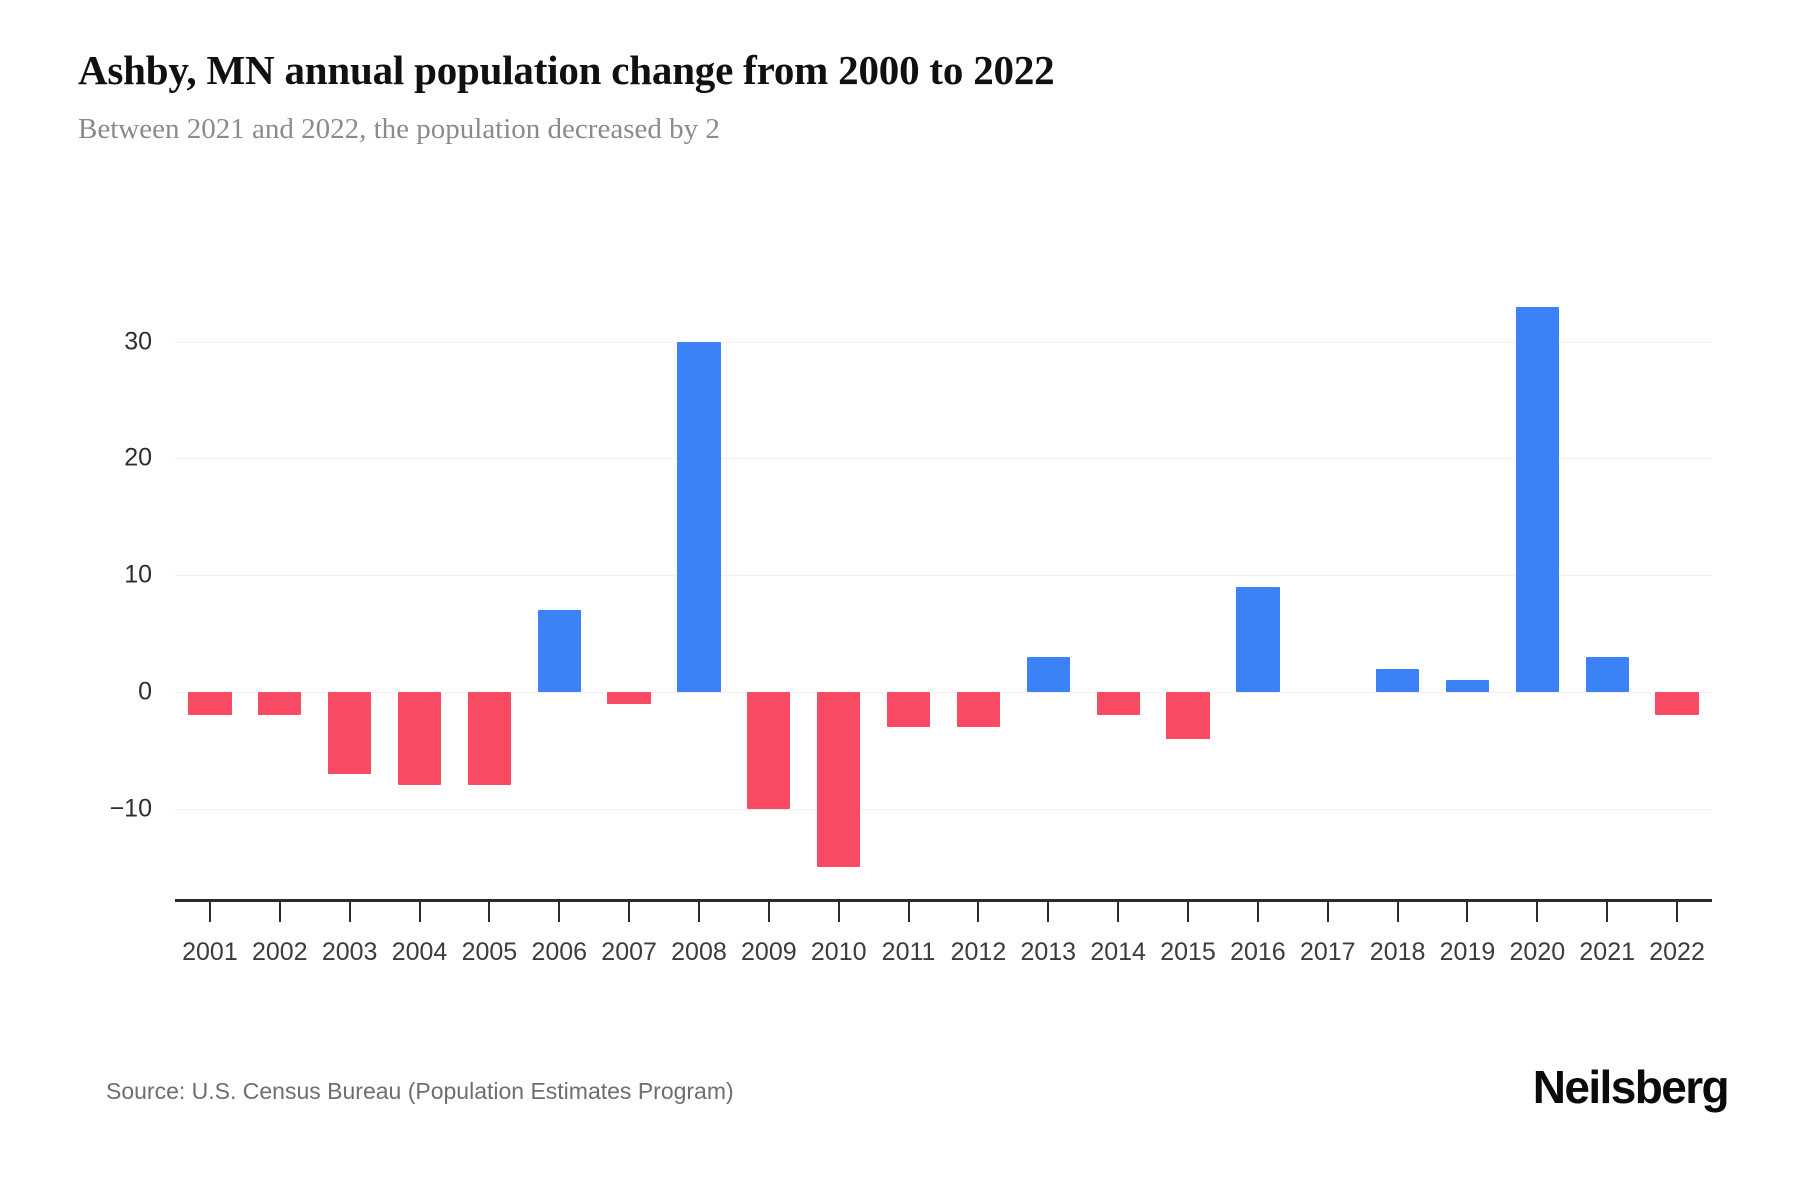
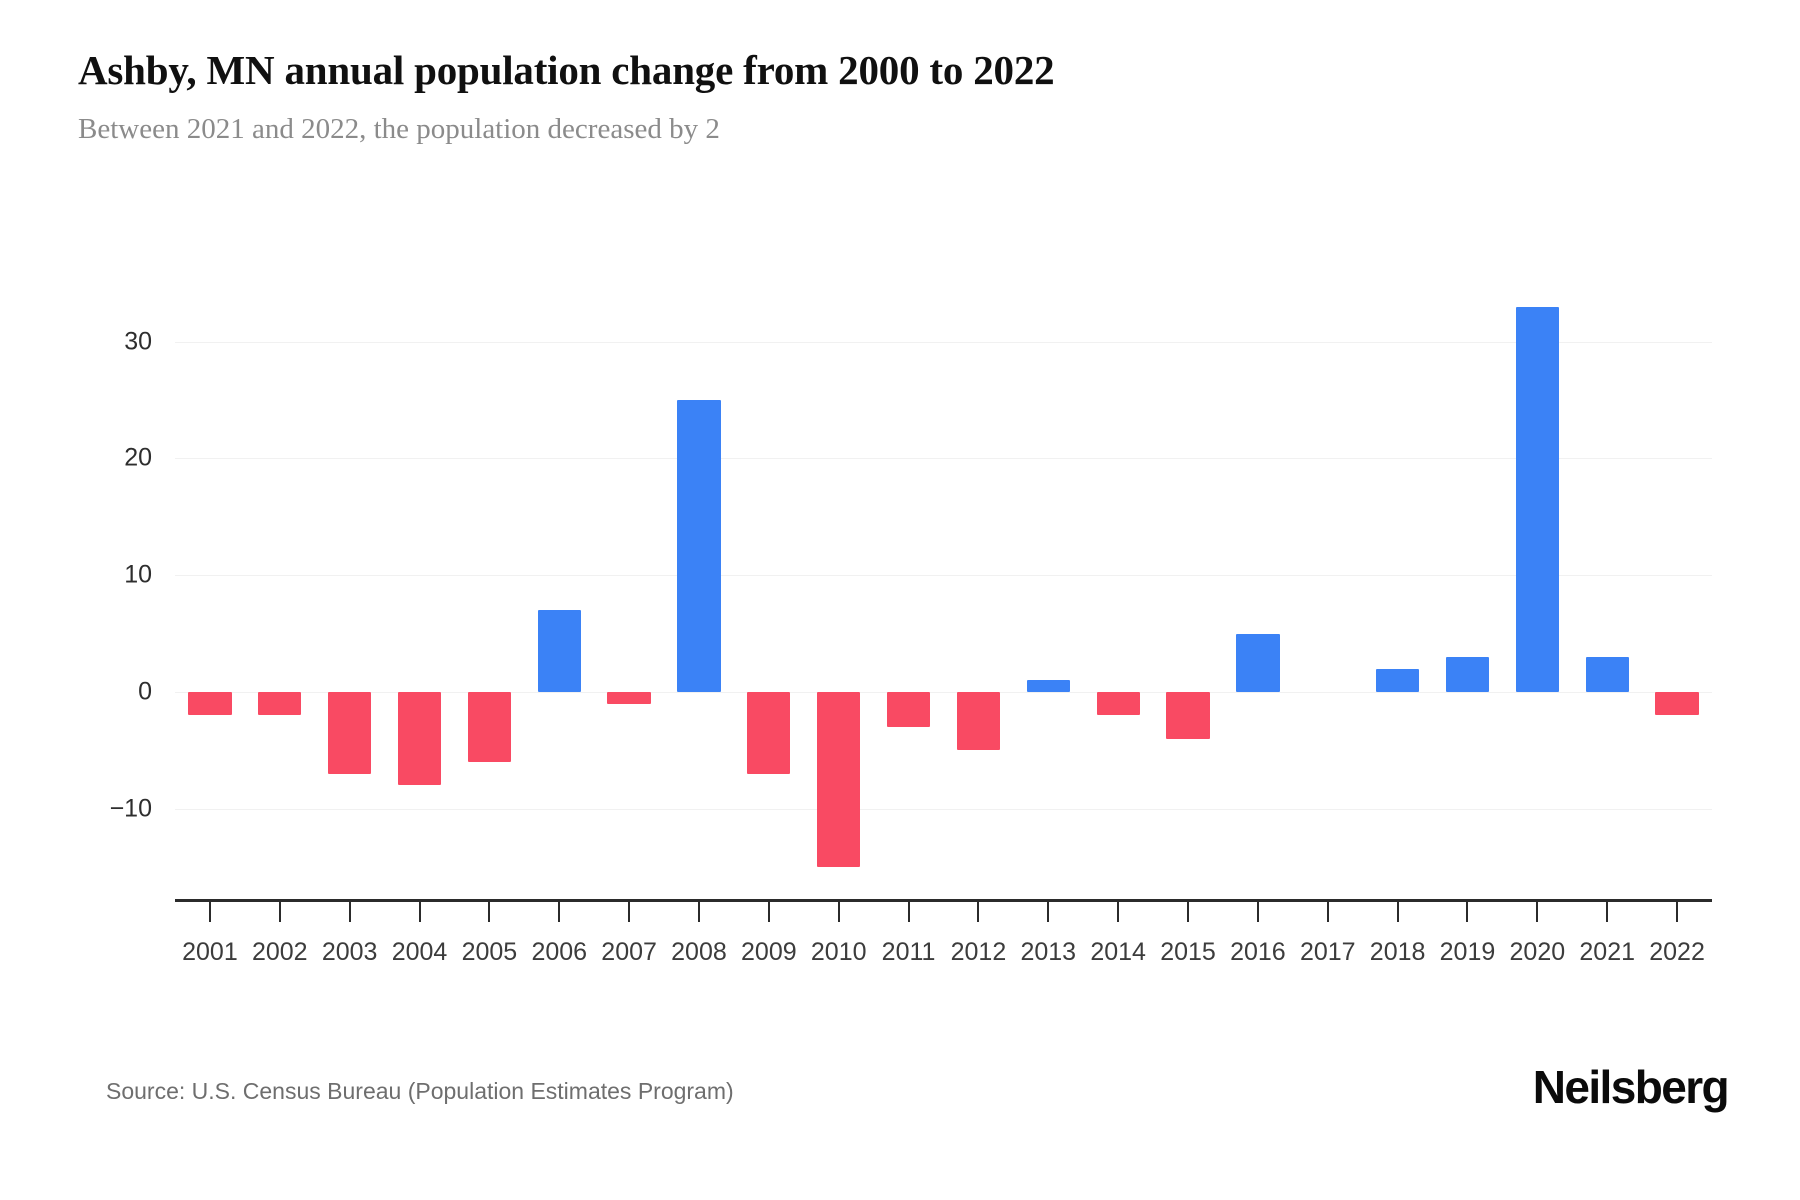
2005: -8 -> -6
2008: 30 -> 25
2009: -10 -> -7
2012: -3 -> -5
2013: 3 -> 1
2016: 9 -> 5
2019: 1 -> 3
